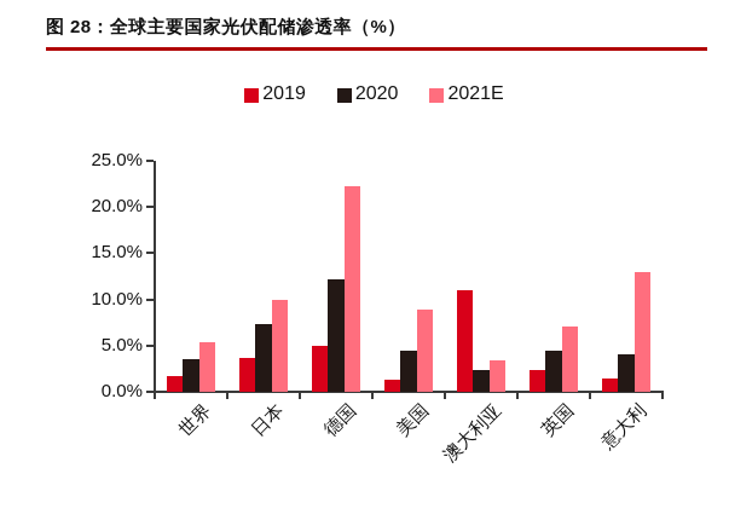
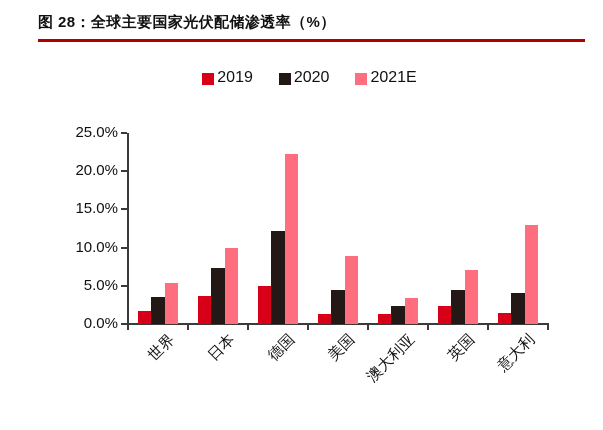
2019/澳大利亚: 11% -> 1%
